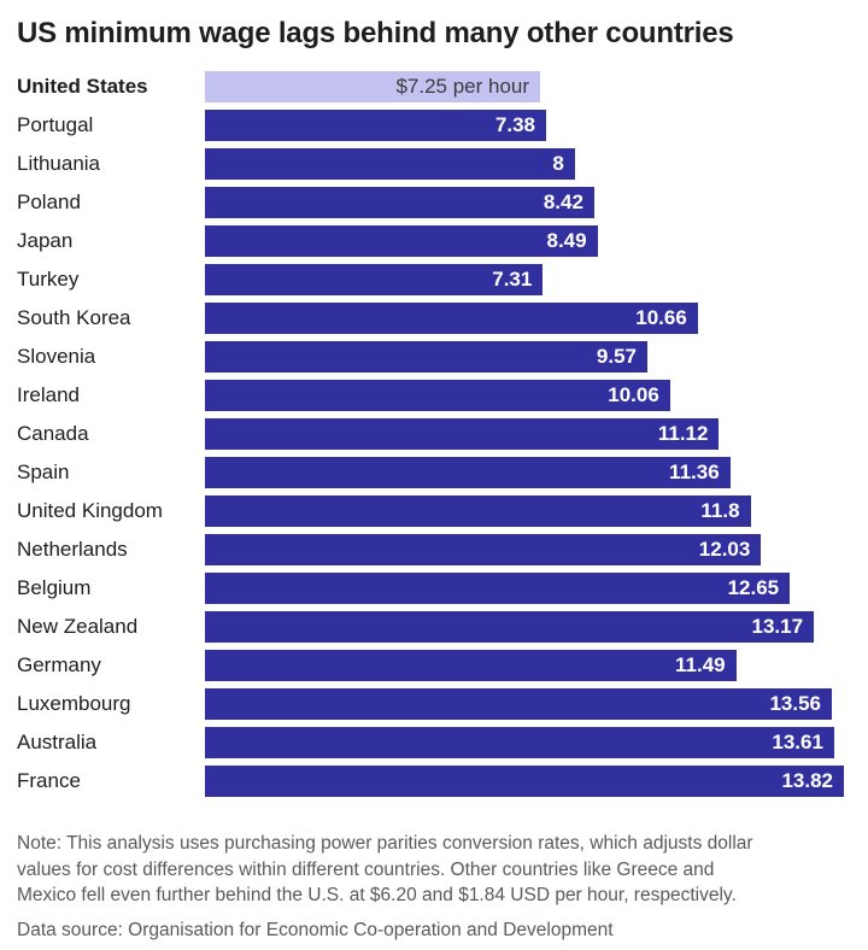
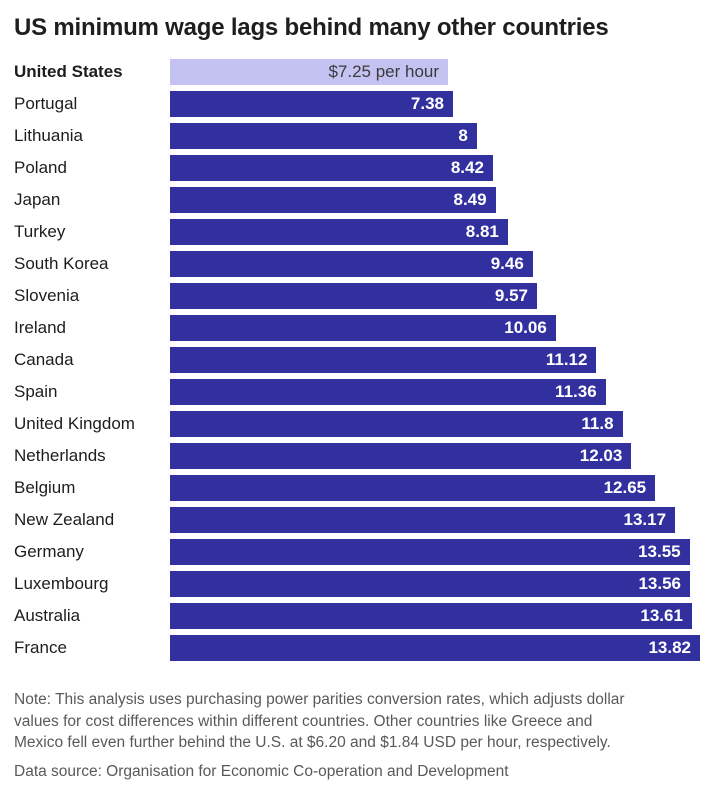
Turkey: 7.31 -> 8.81
South Korea: 10.66 -> 9.46
Germany: 11.49 -> 13.55
